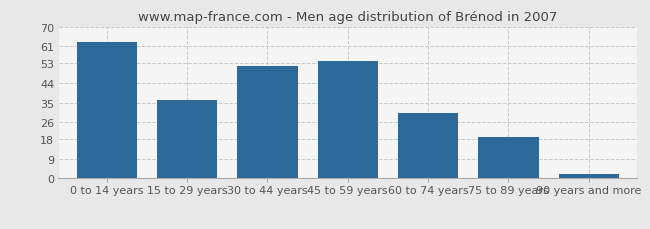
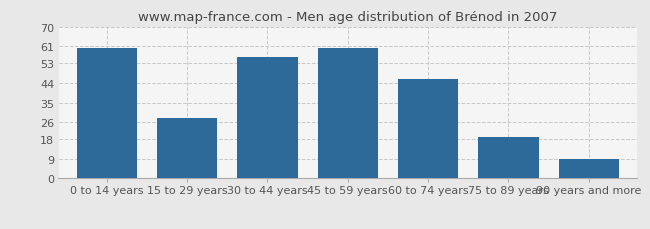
0 to 14 years: 63 -> 60
15 to 29 years: 36 -> 28
30 to 44 years: 52 -> 56
45 to 59 years: 54 -> 60
60 to 74 years: 30 -> 46
90 years and more: 2 -> 9
